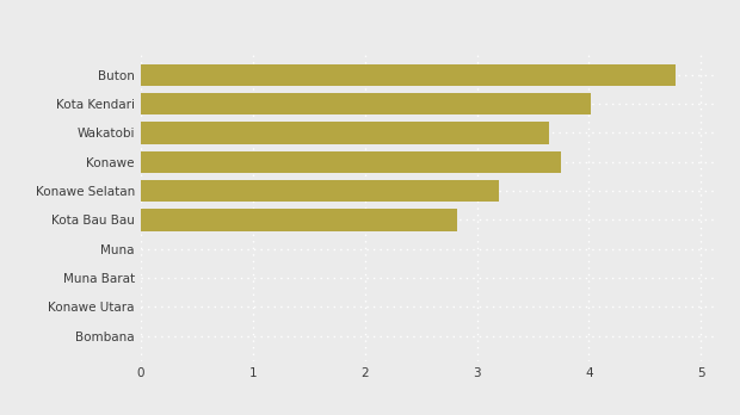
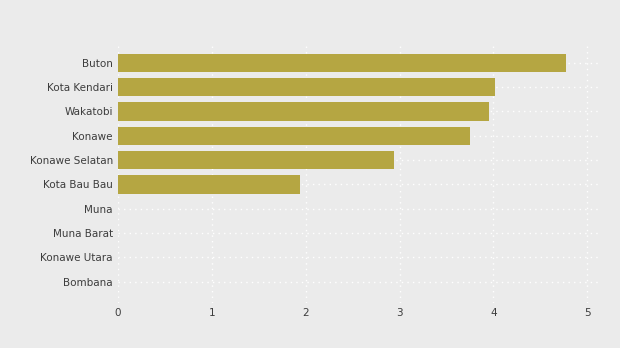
Wakatobi: 3.64 -> 3.95
Konawe Selatan: 3.20 -> 2.94
Kota Bau Bau: 2.82 -> 1.94
